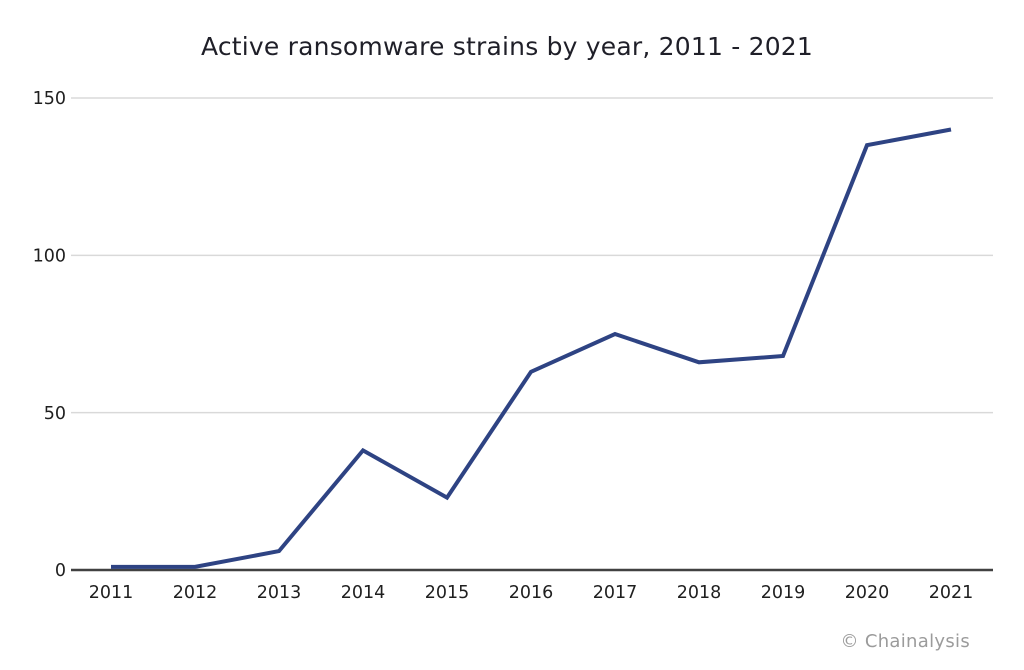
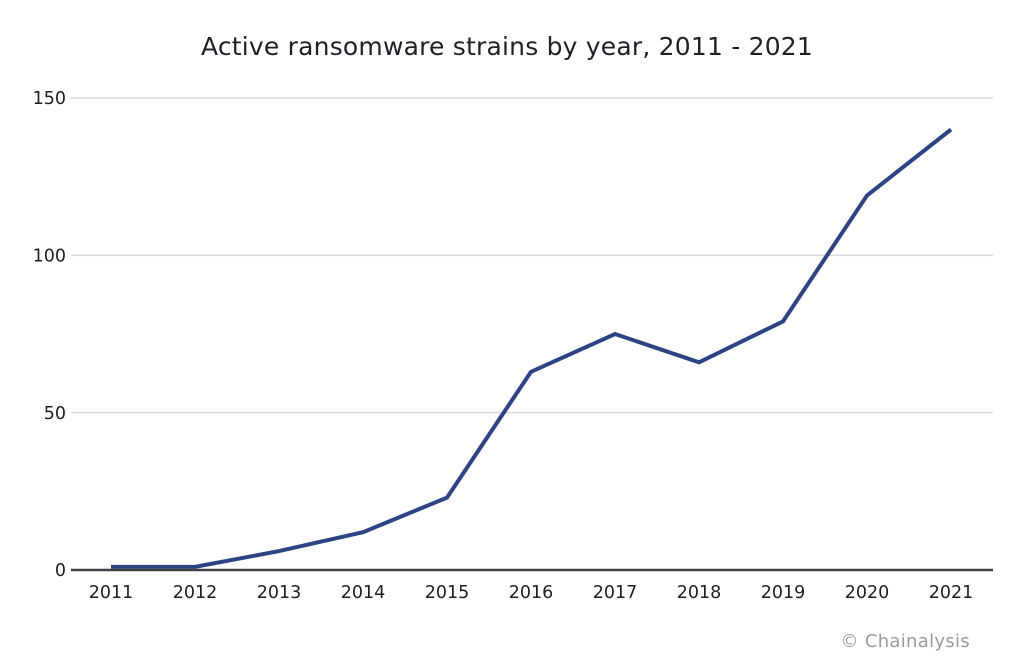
2014: 38 -> 12
2019: 68 -> 79
2020: 135 -> 119
